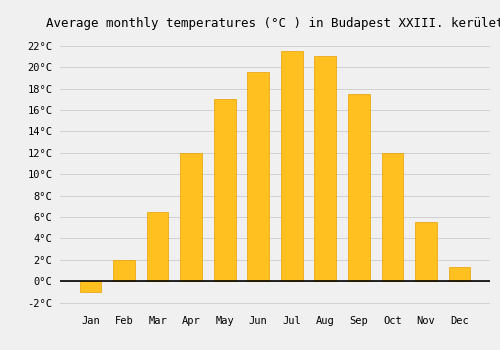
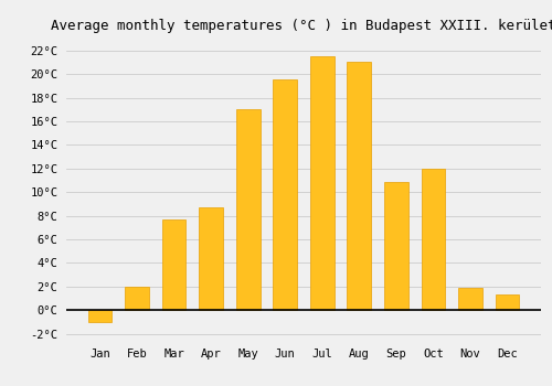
Mar: 6.5°C -> 7.7°C
Apr: 12.0°C -> 8.7°C
Sep: 17.5°C -> 10.9°C
Nov: 5.5°C -> 1.9°C
